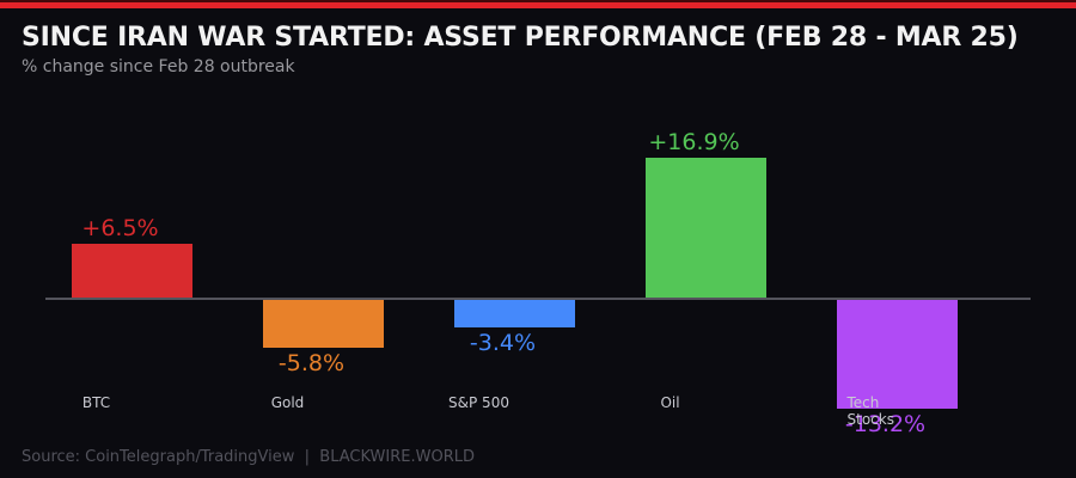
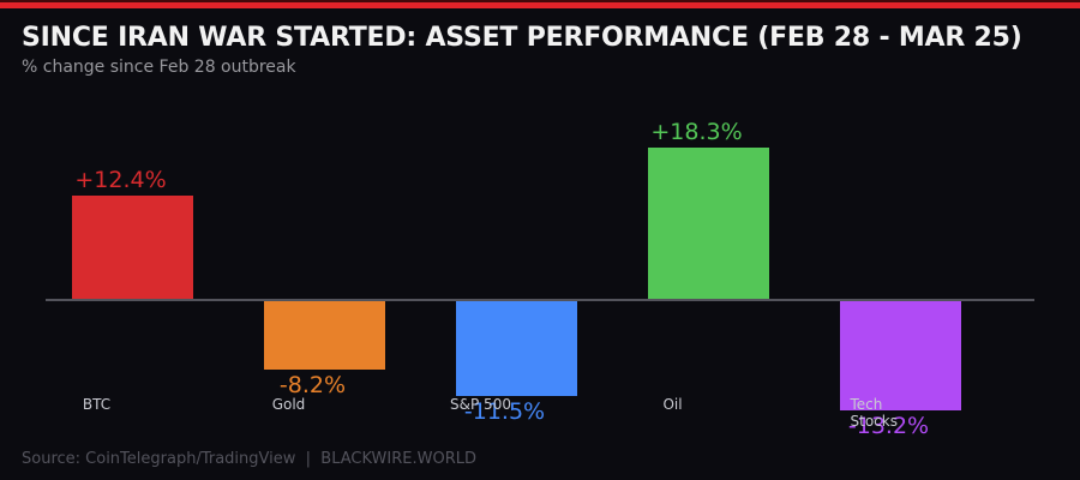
BTC: +6.5% -> +12.4%
Gold: -5.8% -> -8.2%
S&P 500: -3.4% -> -11.5%
Oil: +16.9% -> +18.3%
